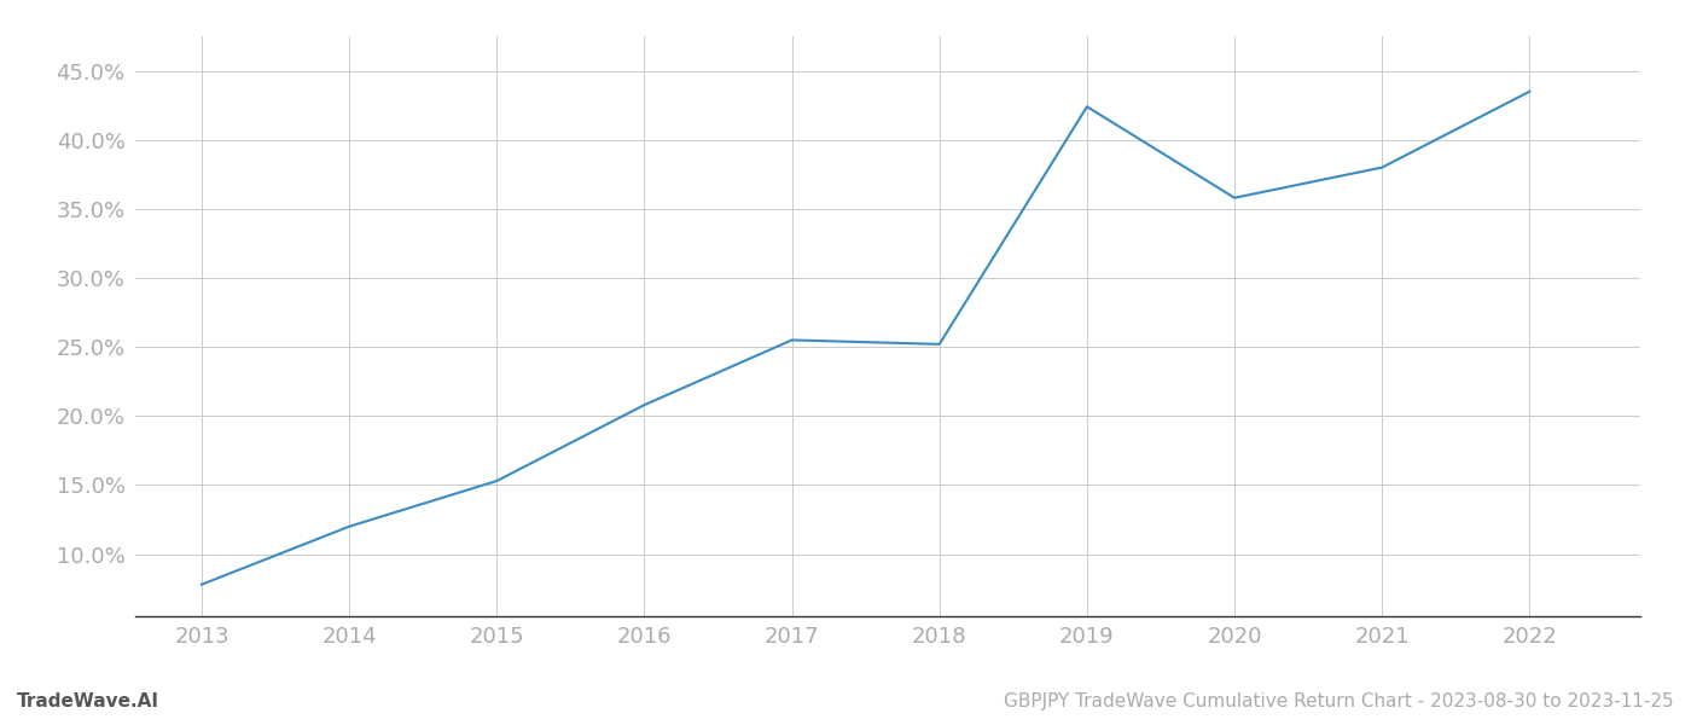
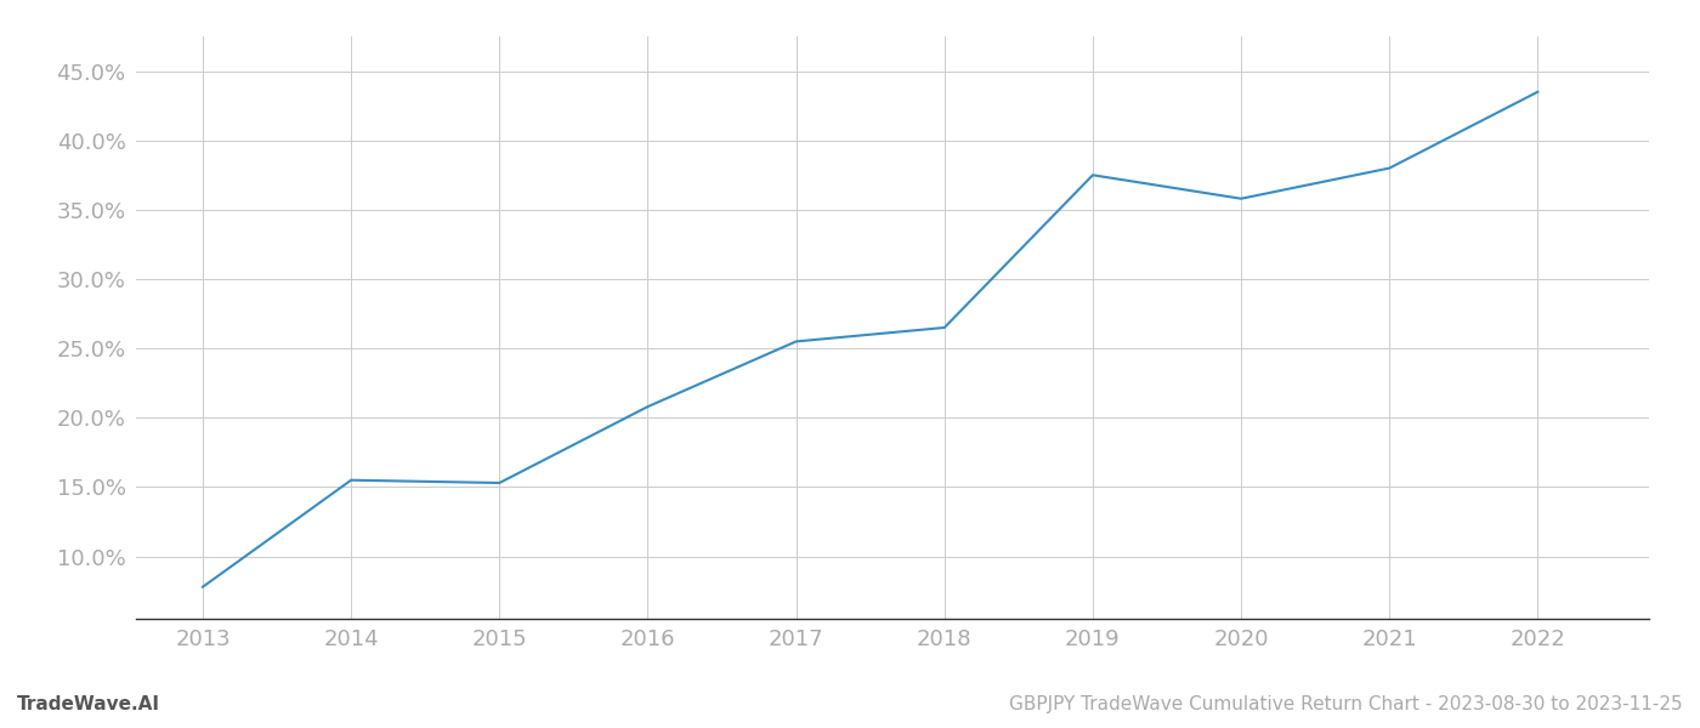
2014: 12.0% -> 15.5%
2018: 25.2% -> 26.5%
2019: 42.4% -> 37.5%
